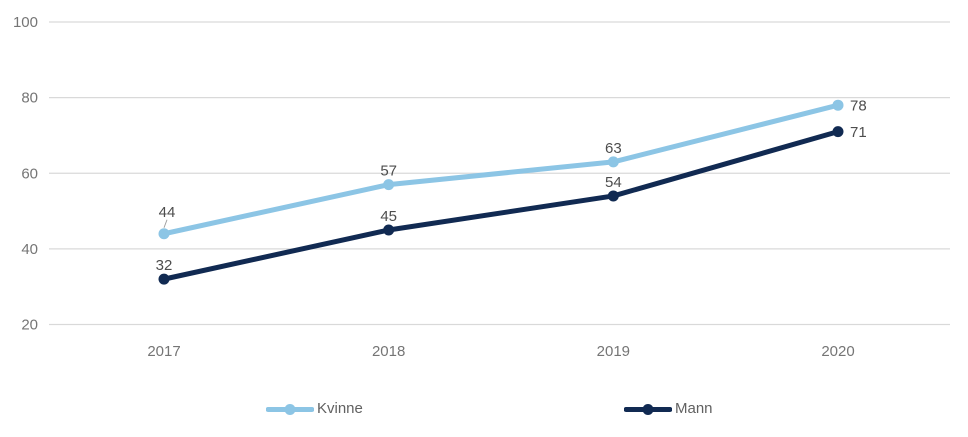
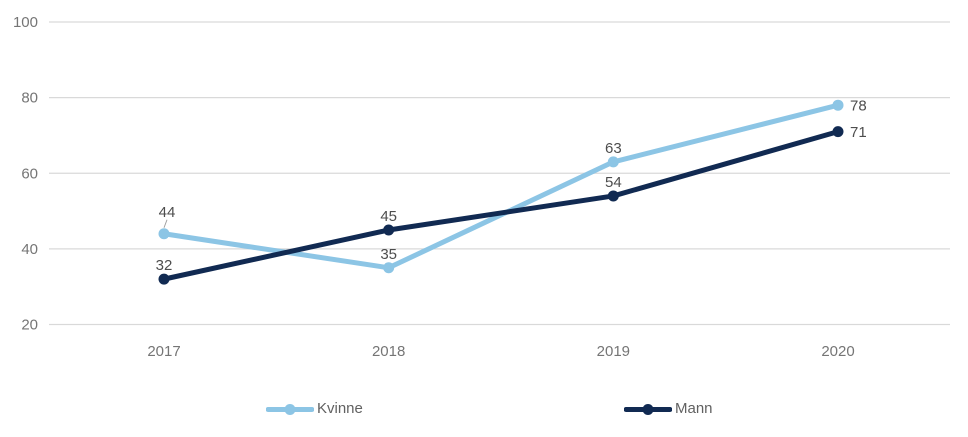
Kvinne/2018: 57 -> 35
